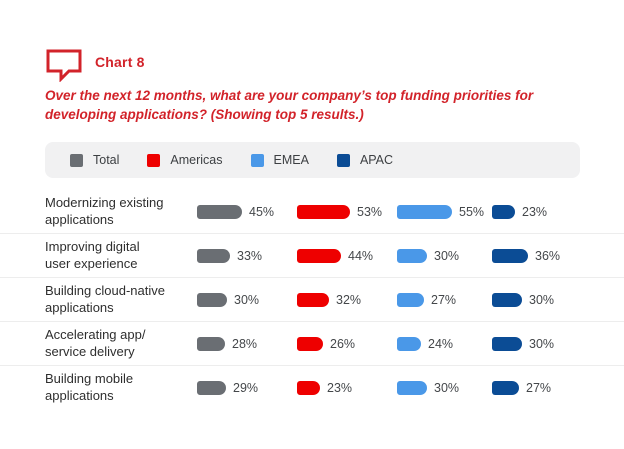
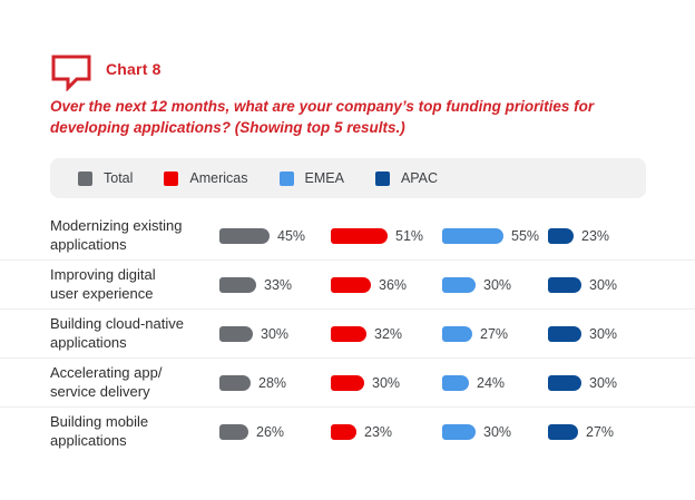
Americas/Modernizing existing applications: 53% -> 51%
Americas/Improving digital user experience: 44% -> 36%
APAC/Improving digital user experience: 36% -> 30%
Americas/Accelerating app/ service delivery: 26% -> 30%
Total/Building mobile applications: 29% -> 26%
